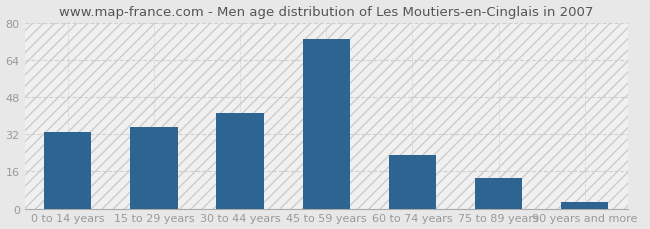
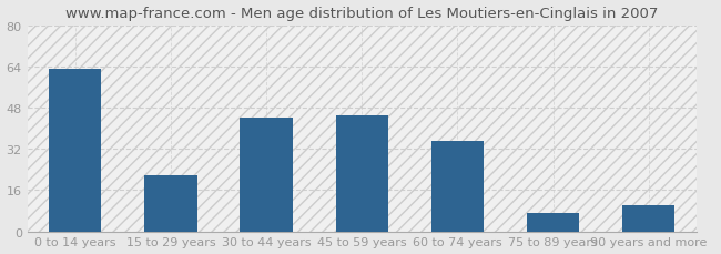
0 to 14 years: 33 -> 63
15 to 29 years: 35 -> 22
30 to 44 years: 41 -> 44
45 to 59 years: 73 -> 45
60 to 74 years: 23 -> 35
75 to 89 years: 13 -> 7
90 years and more: 3 -> 10
